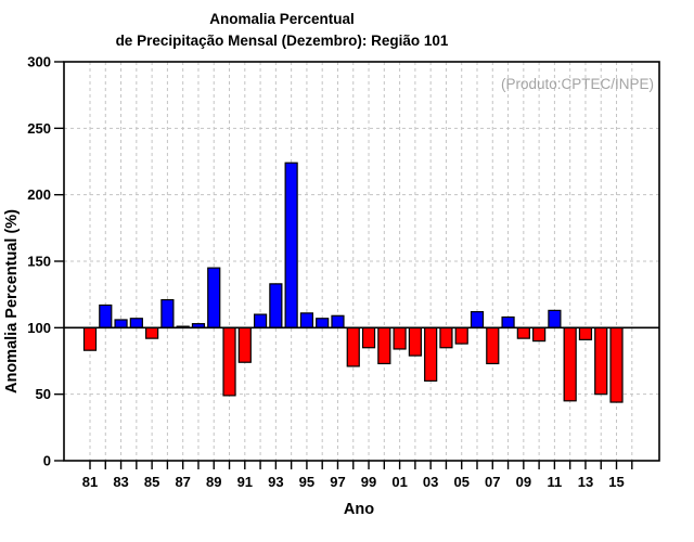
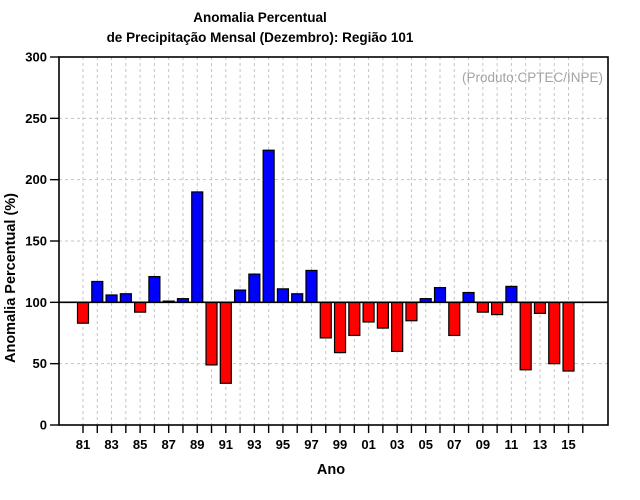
89: 145 -> 190
91: 74 -> 34
93: 133 -> 123
97: 109 -> 126
99: 85 -> 59
05: 88 -> 103
